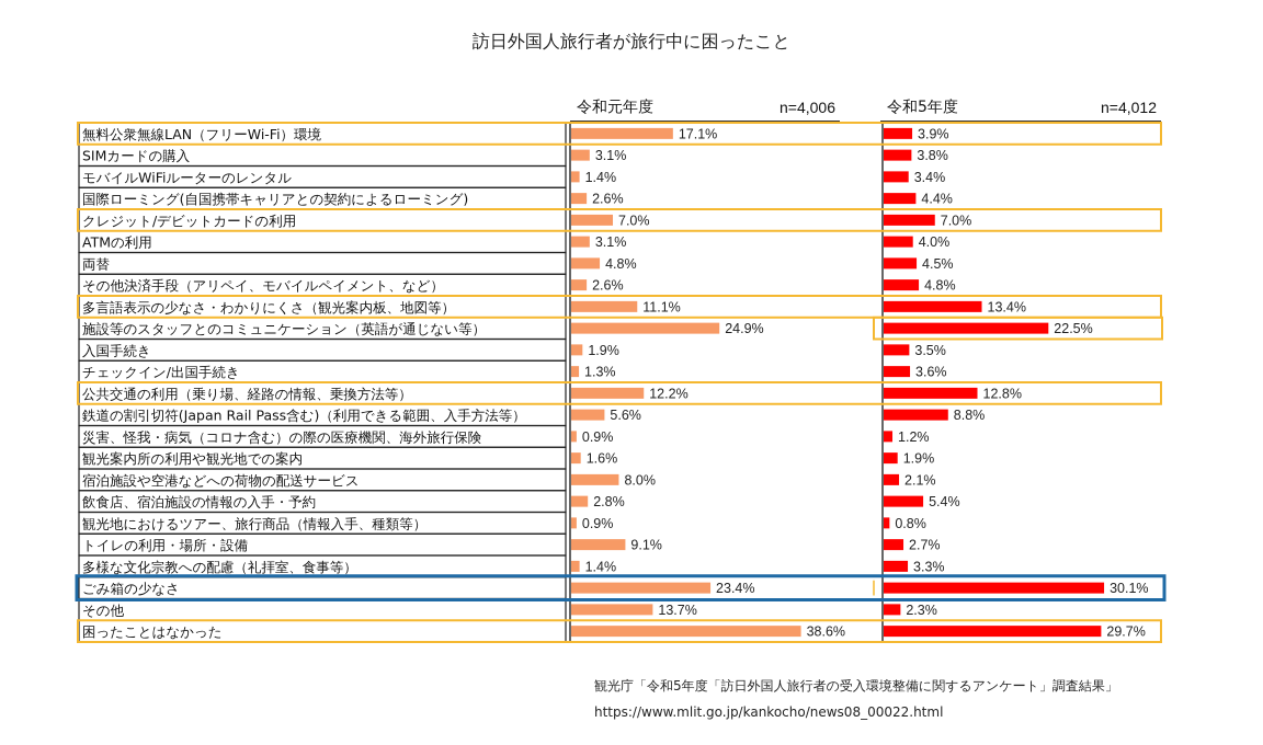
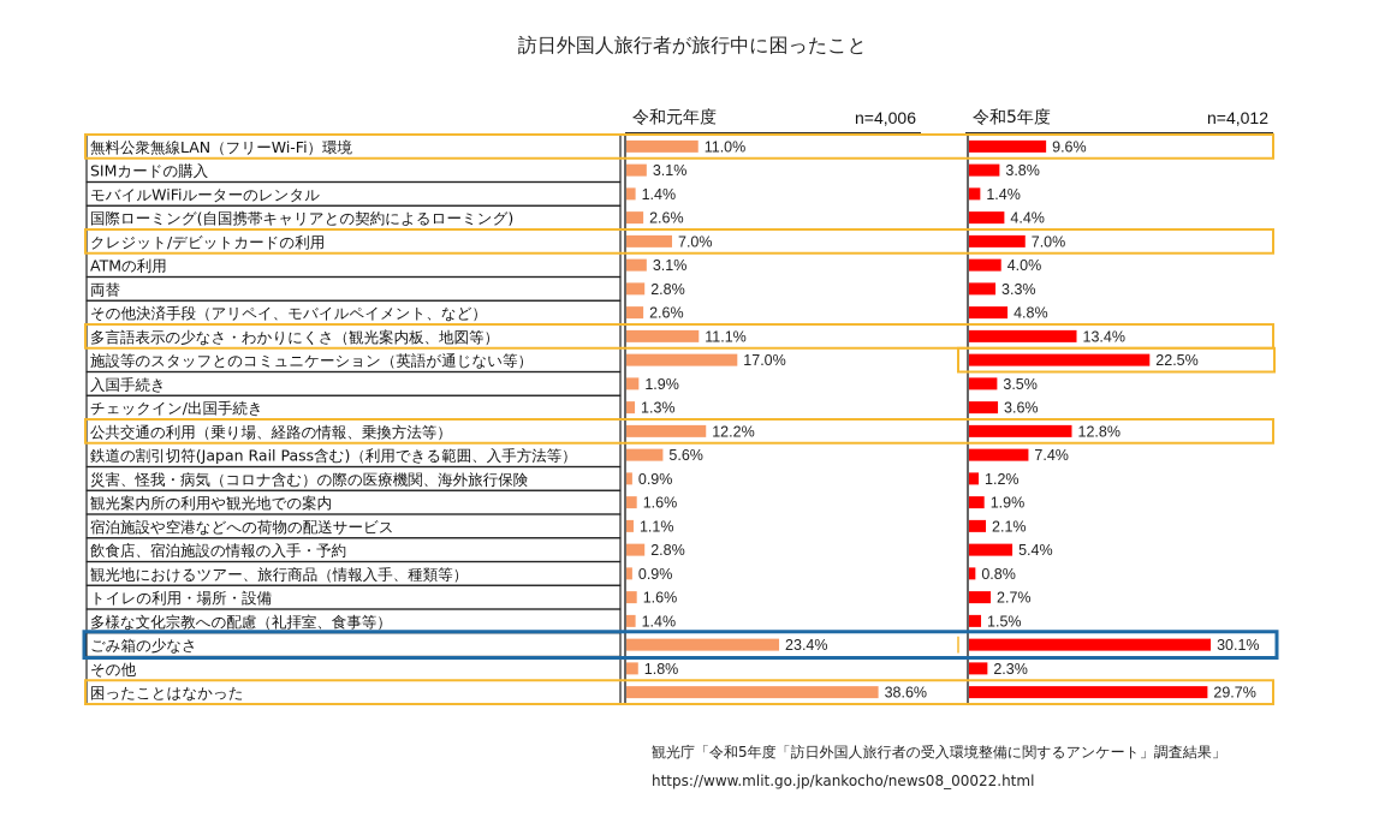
令和元年度/無料公衆無線LAN（フリーWi-Fi）環境: 17.1% -> 11.0%
令和5年度/無料公衆無線LAN（フリーWi-Fi）環境: 3.9% -> 9.6%
令和5年度/モバイルWiFiルーターのレンタル: 3.4% -> 1.4%
令和元年度/両替: 4.8% -> 2.8%
令和5年度/両替: 4.5% -> 3.3%
令和元年度/施設等のスタッフとのコミュニケーション（英語が通じない等）: 24.9% -> 17.0%
令和5年度/鉄道の割引切符(Japan Rail Pass含む)（利用できる範囲、入手方法等）: 8.8% -> 7.4%
令和元年度/宿泊施設や空港などへの荷物の配送サービス: 8.0% -> 1.1%
令和元年度/トイレの利用・場所・設備: 9.1% -> 1.6%
令和5年度/多様な文化宗教への配慮（礼拝室、食事等）: 3.3% -> 1.5%
令和元年度/その他: 13.7% -> 1.8%
